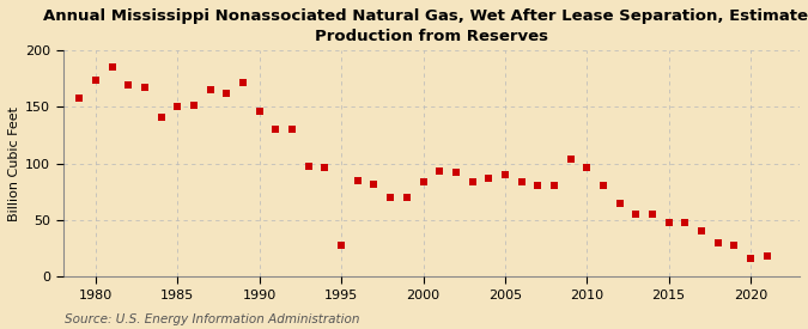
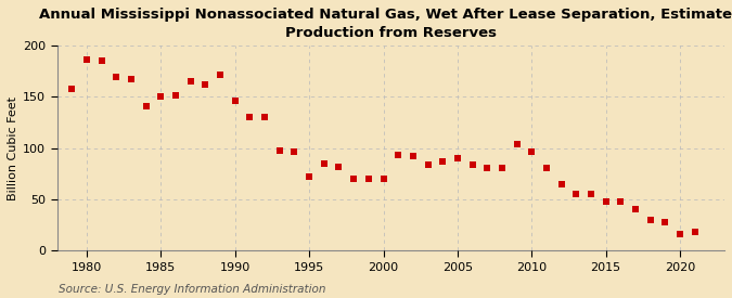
1980: 174 -> 187
1995: 28 -> 72
2000: 84 -> 70
